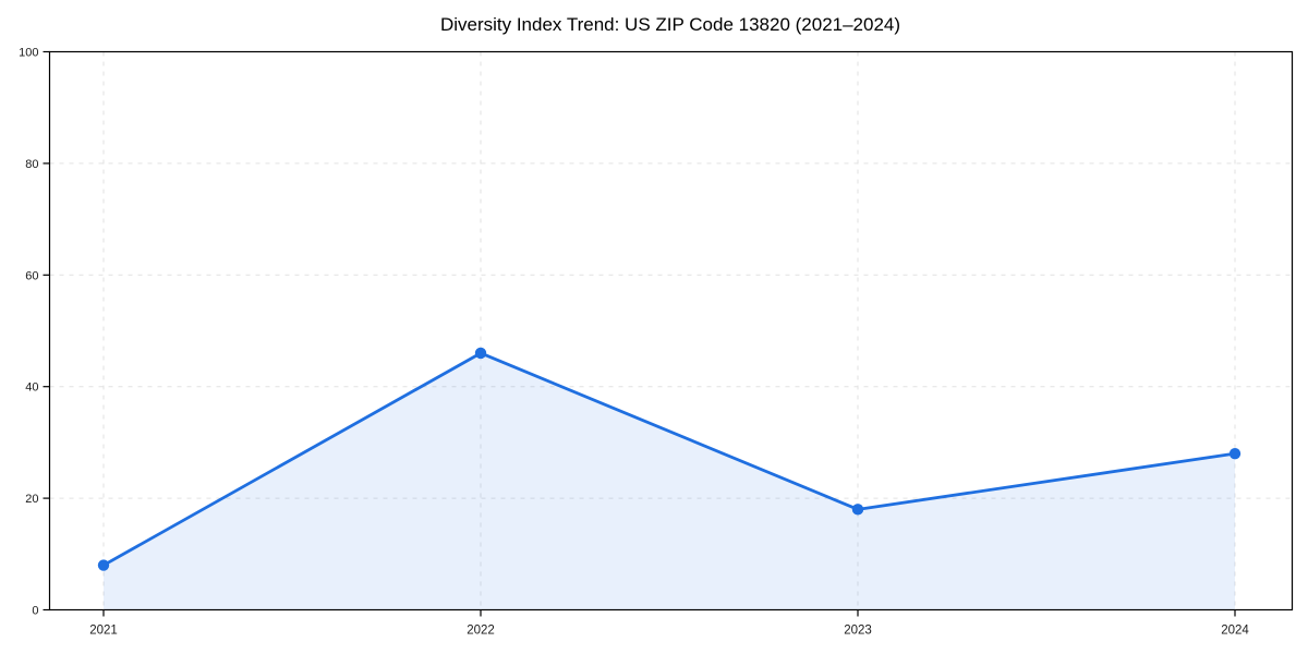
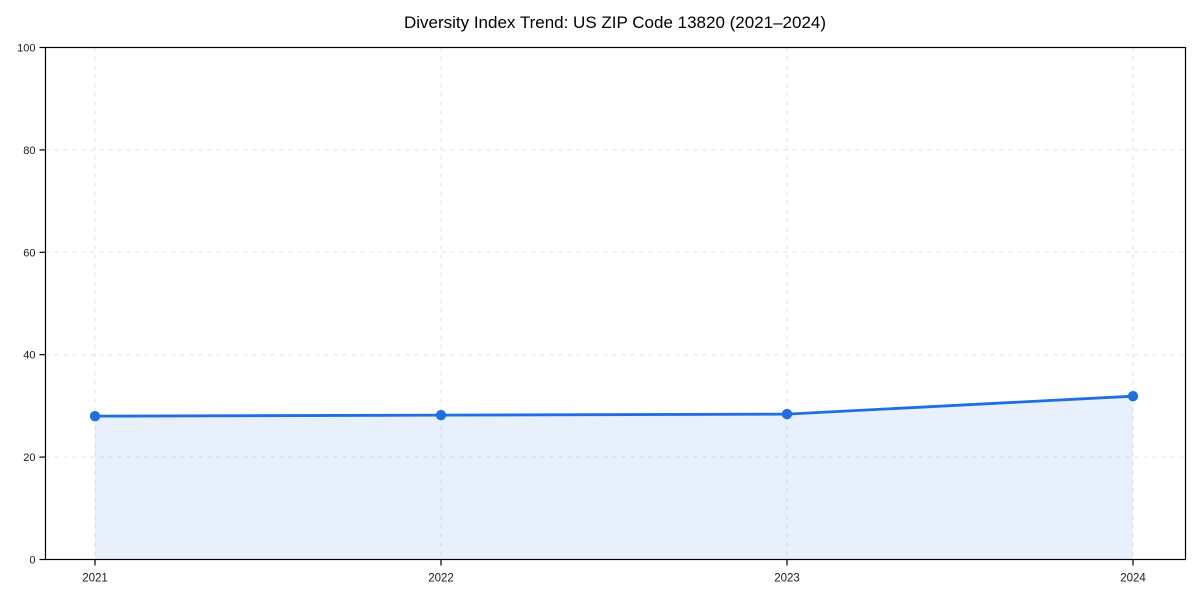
2021: 8 -> 28
2022: 46 -> 28
2023: 18 -> 28
2024: 28 -> 32
